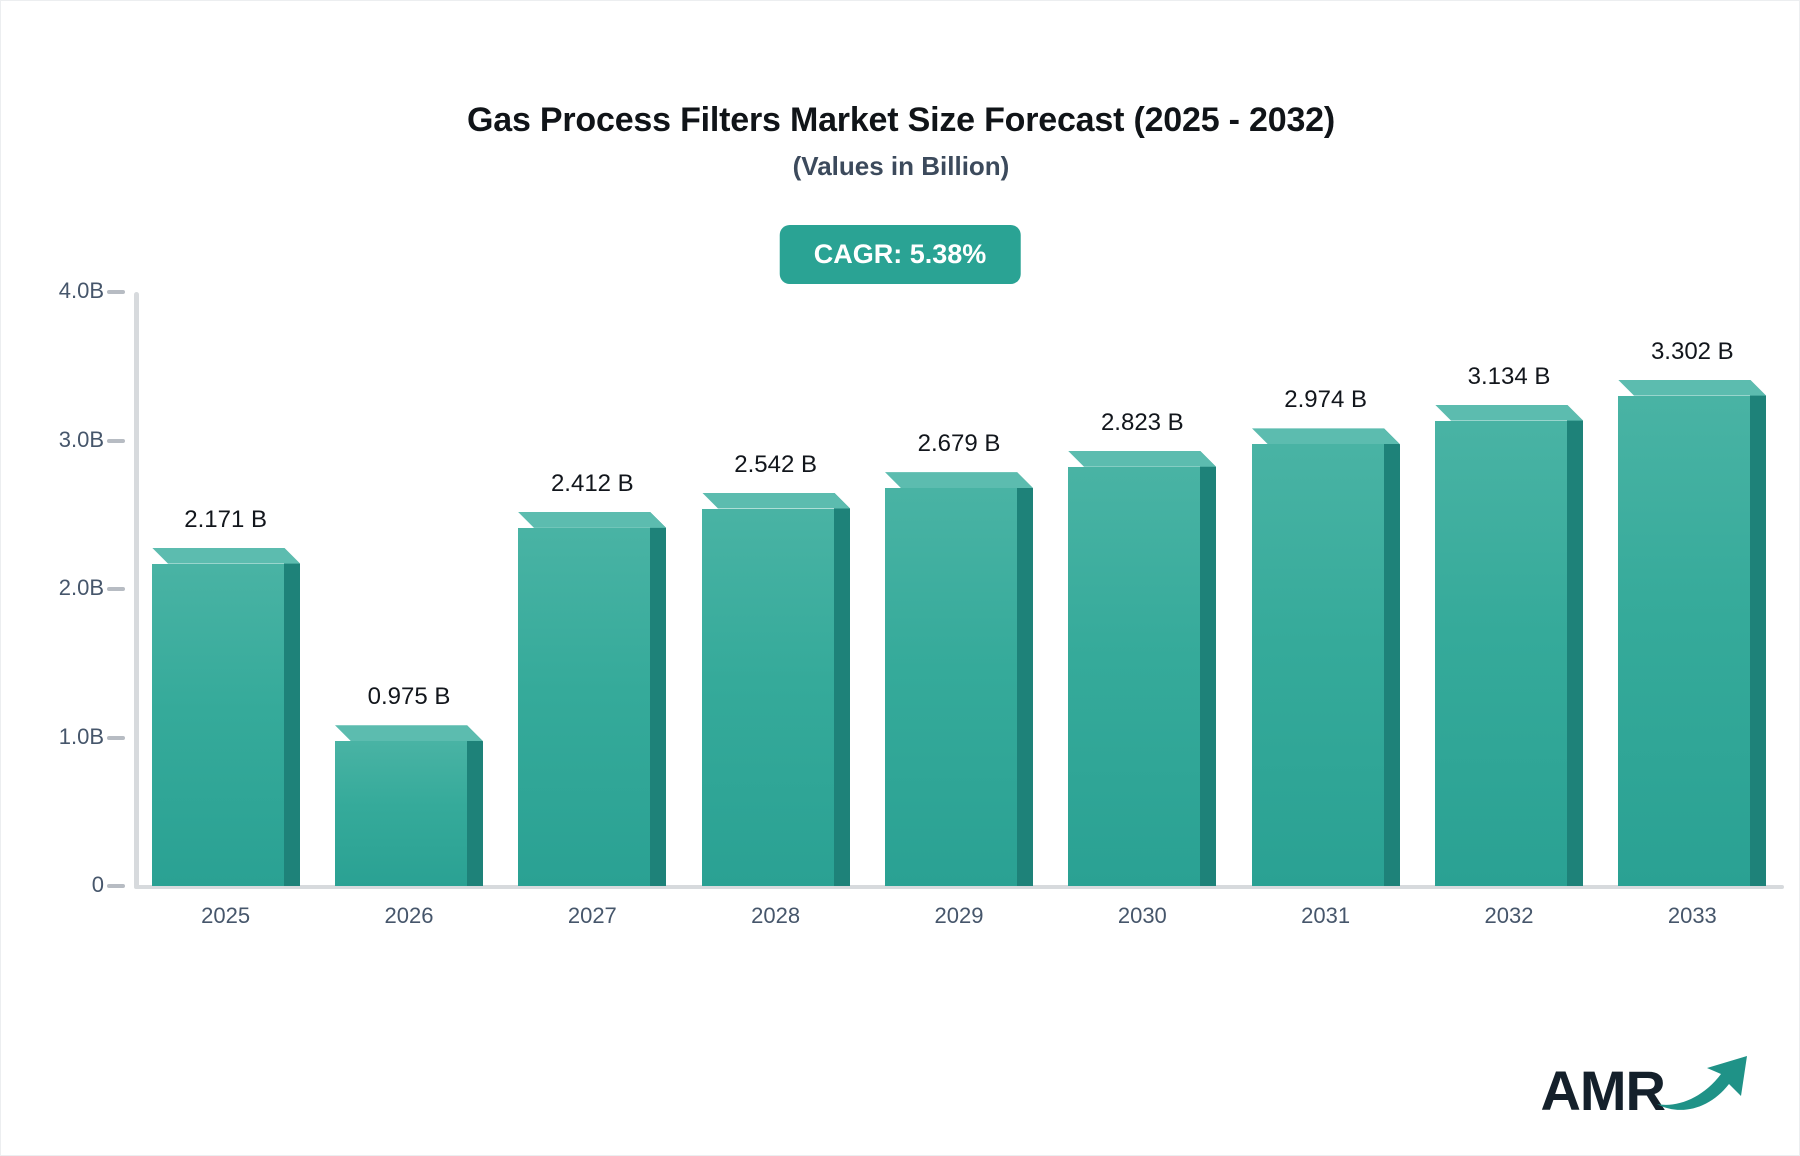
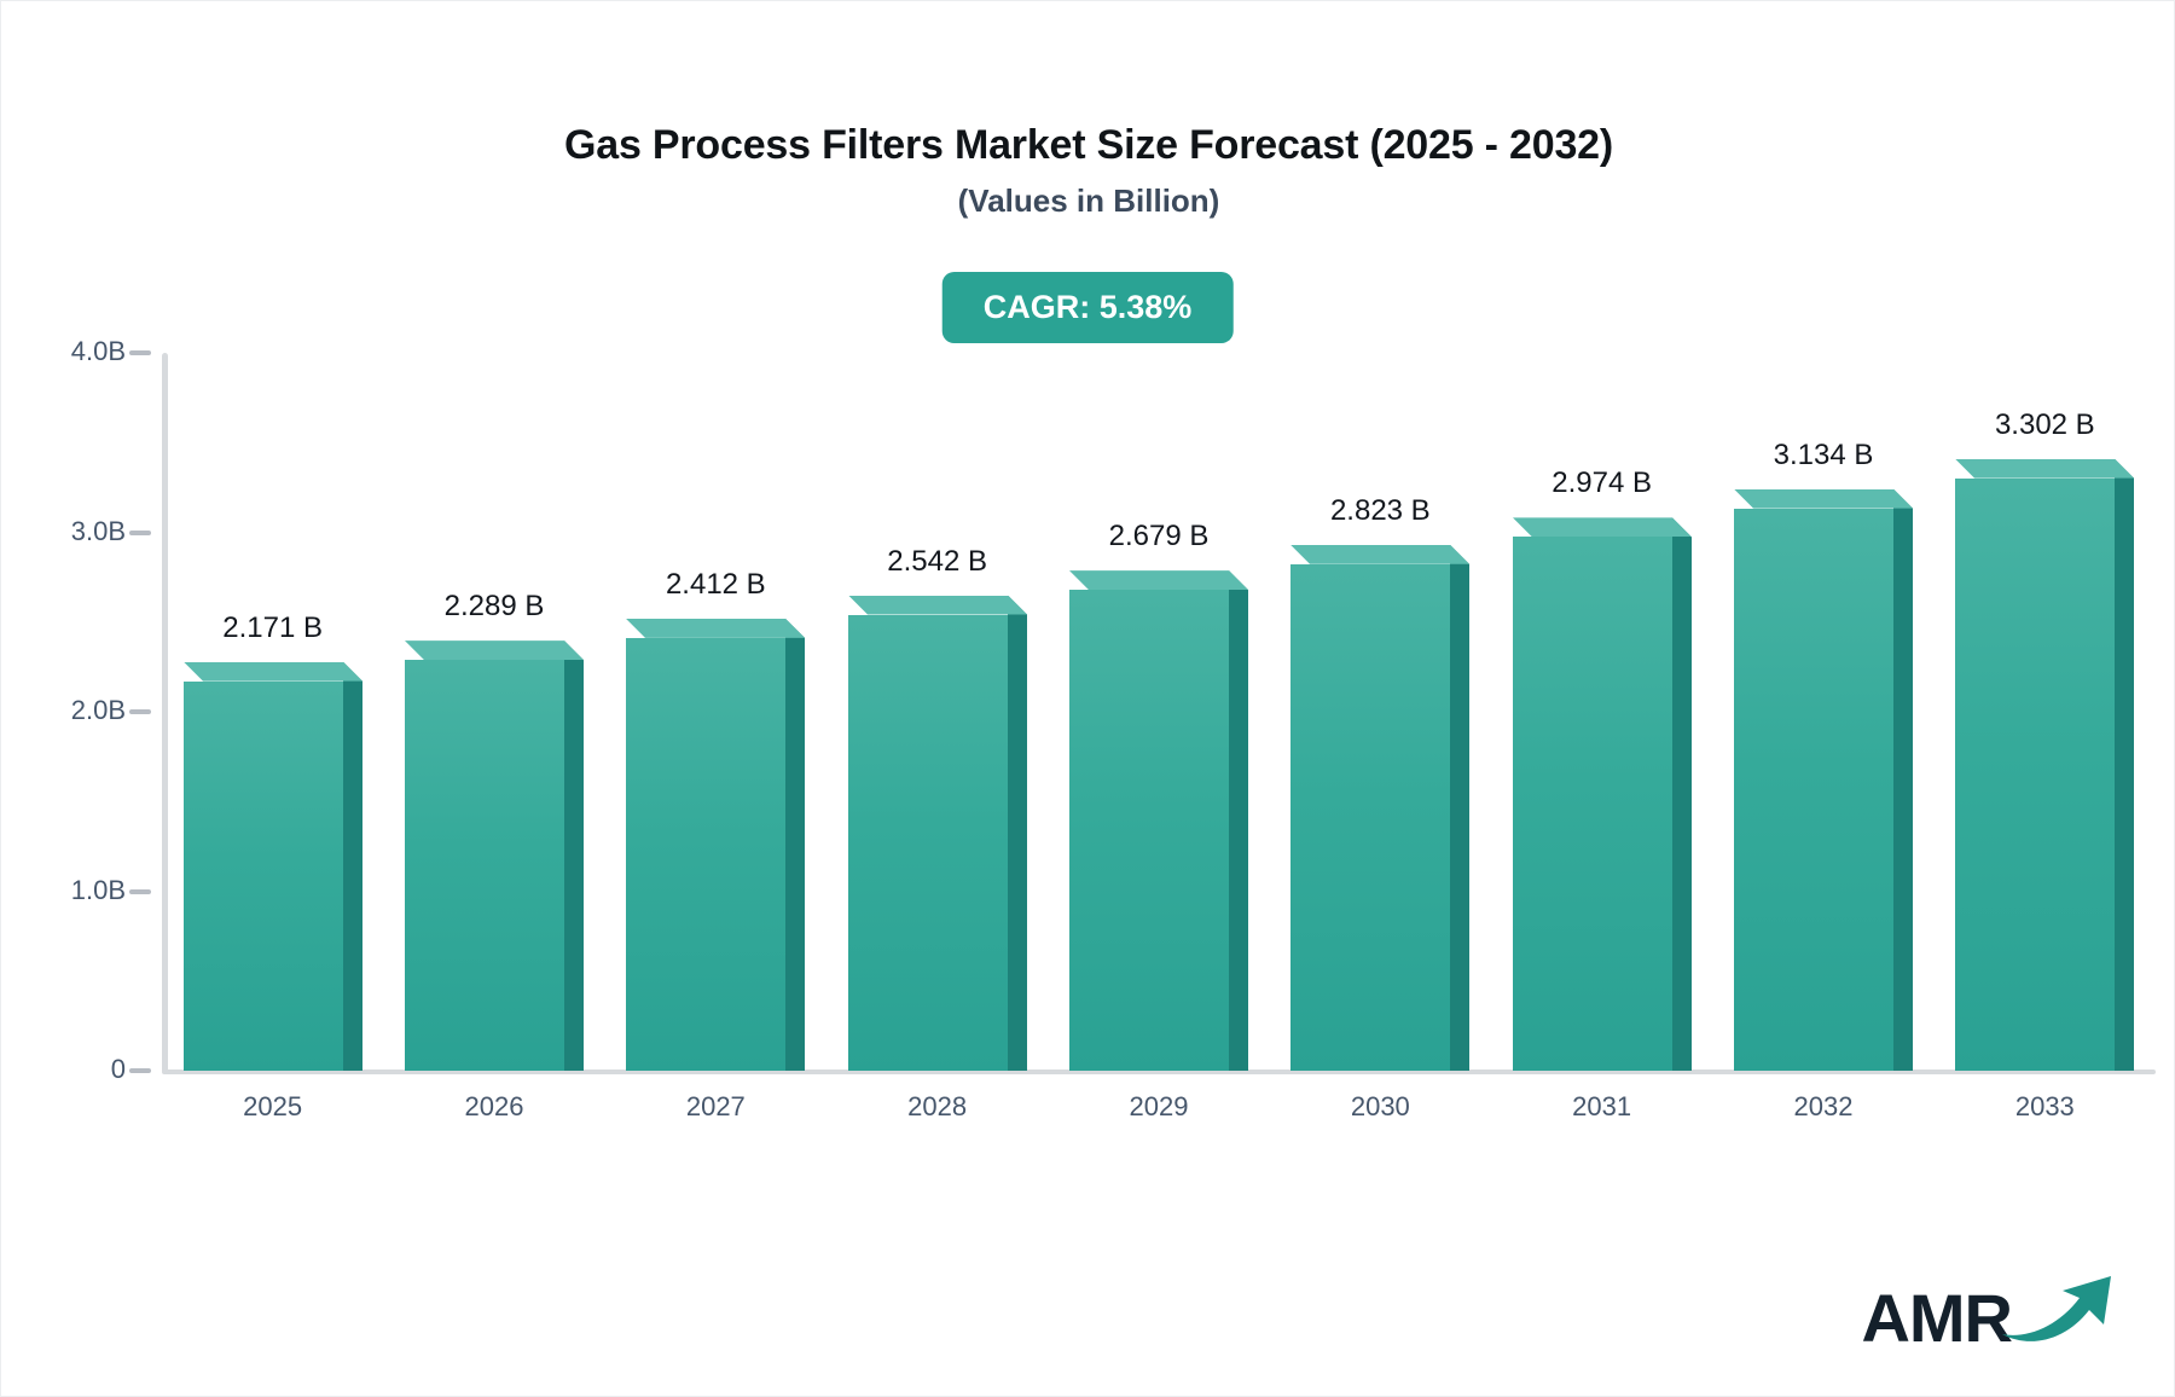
2026: 0.975 -> 2.289
